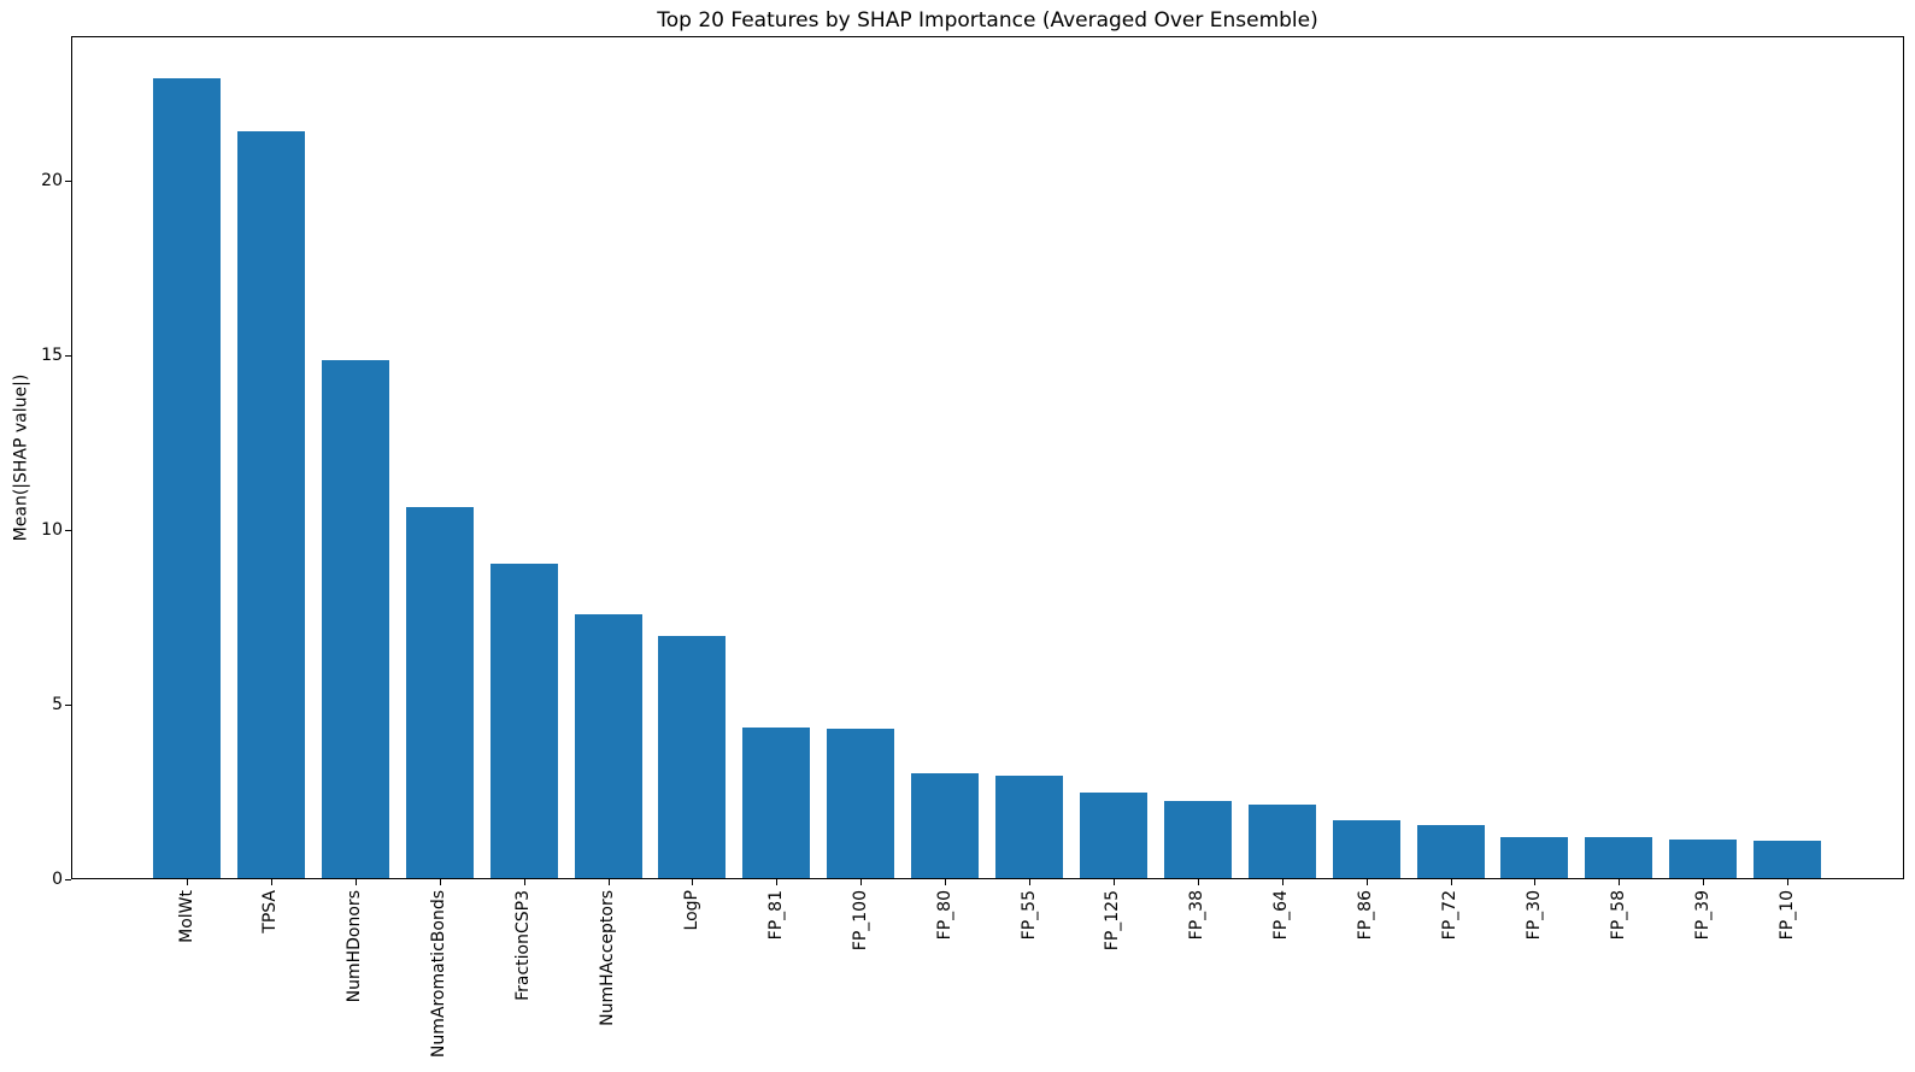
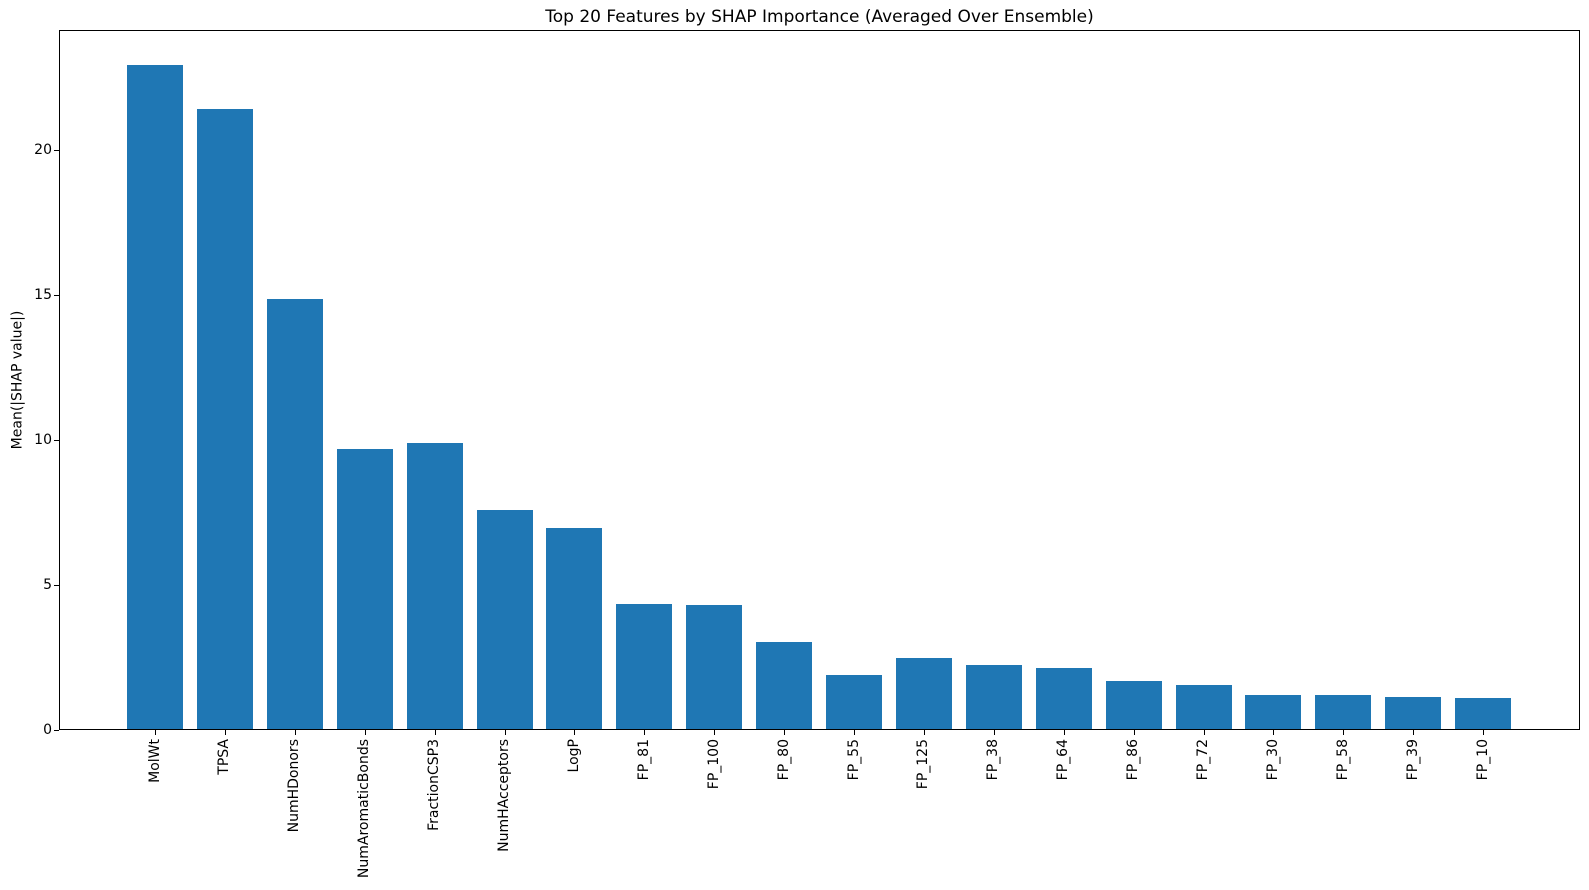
NumAromaticBonds: 10.7 -> 9.7
FractionCSP3: 9.1 -> 9.9
FP_55: 3.0 -> 1.9
